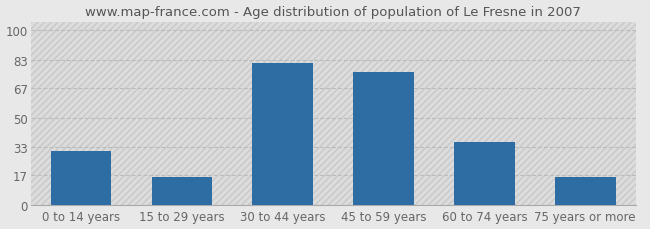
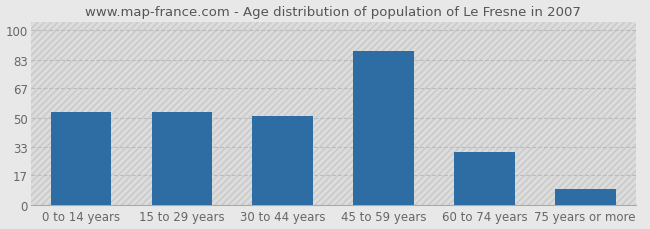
0 to 14 years: 31 -> 53
15 to 29 years: 16 -> 53
30 to 44 years: 81 -> 51
45 to 59 years: 76 -> 88
60 to 74 years: 36 -> 30
75 years or more: 16 -> 9
